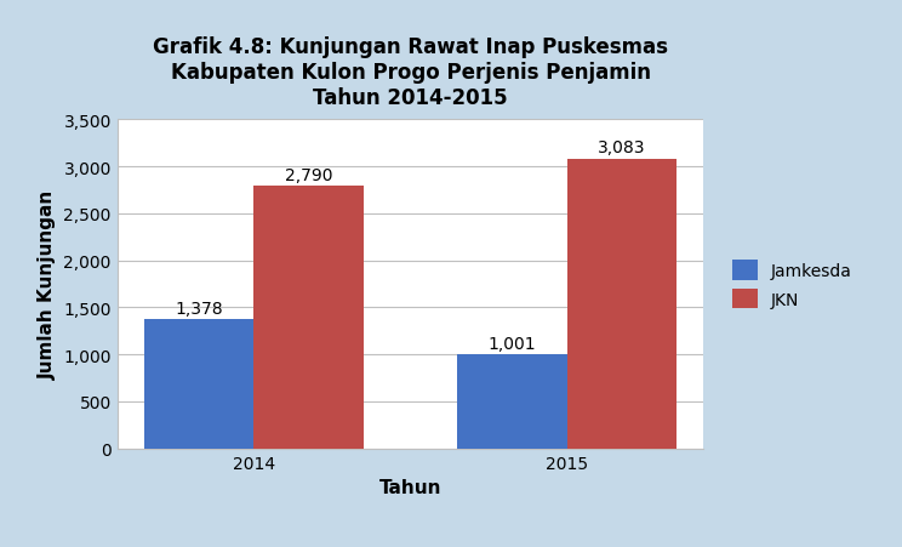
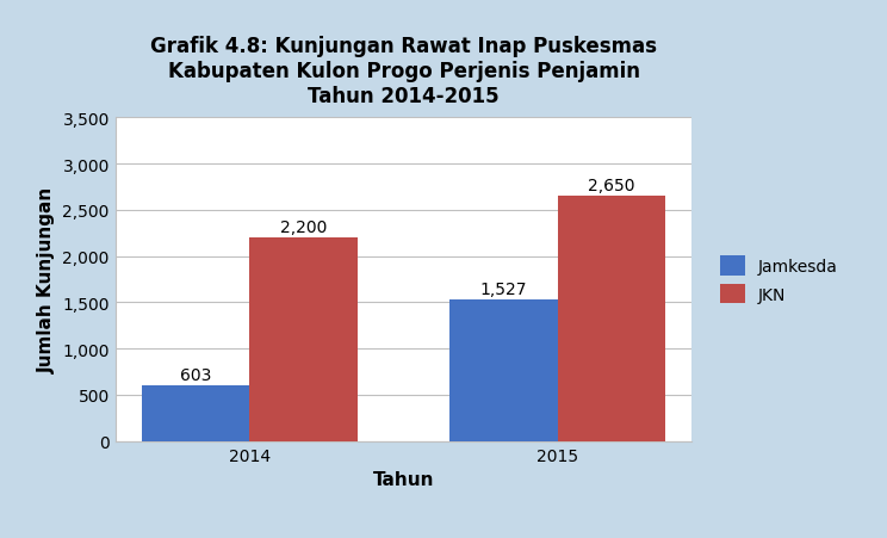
Jamkesda/2014: 1,378 -> 603
JKN/2014: 2,790 -> 2,200
Jamkesda/2015: 1,001 -> 1,527
JKN/2015: 3,083 -> 2,650
